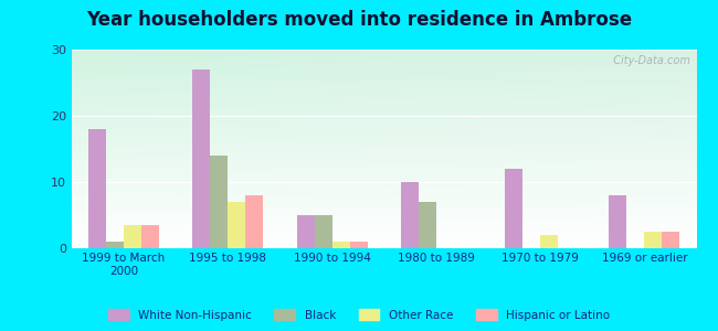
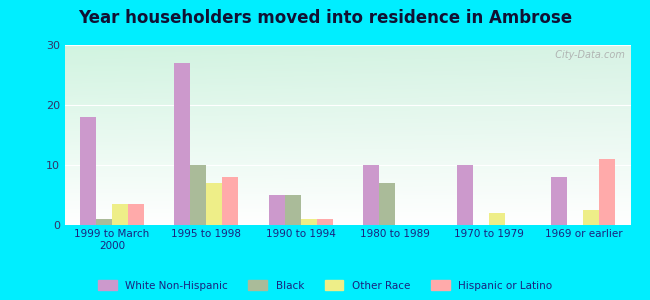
Black/1995 to 1998: 14 -> 10
White Non-Hispanic/1970 to 1979: 12 -> 10
Hispanic or Latino/1969 or earlier: 2.5 -> 11.0
